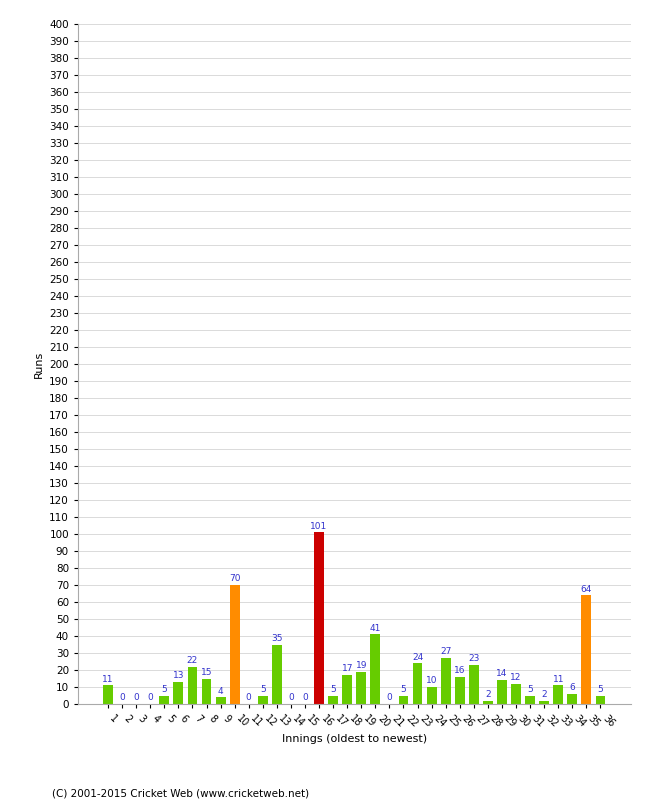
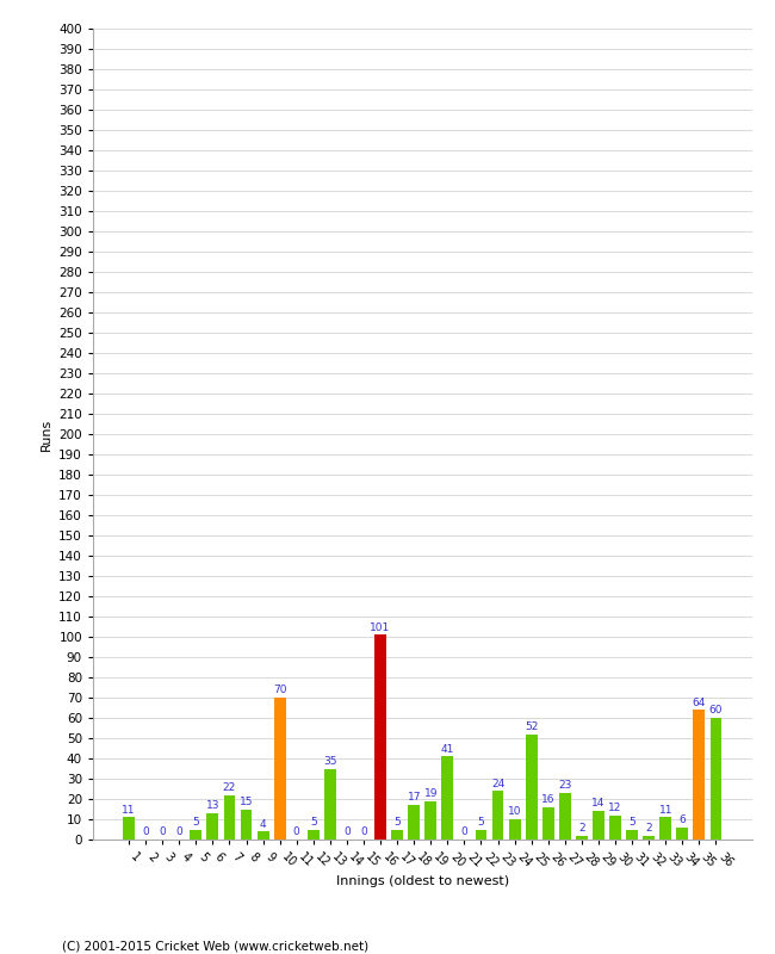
25: 27 -> 52
36: 5 -> 60
